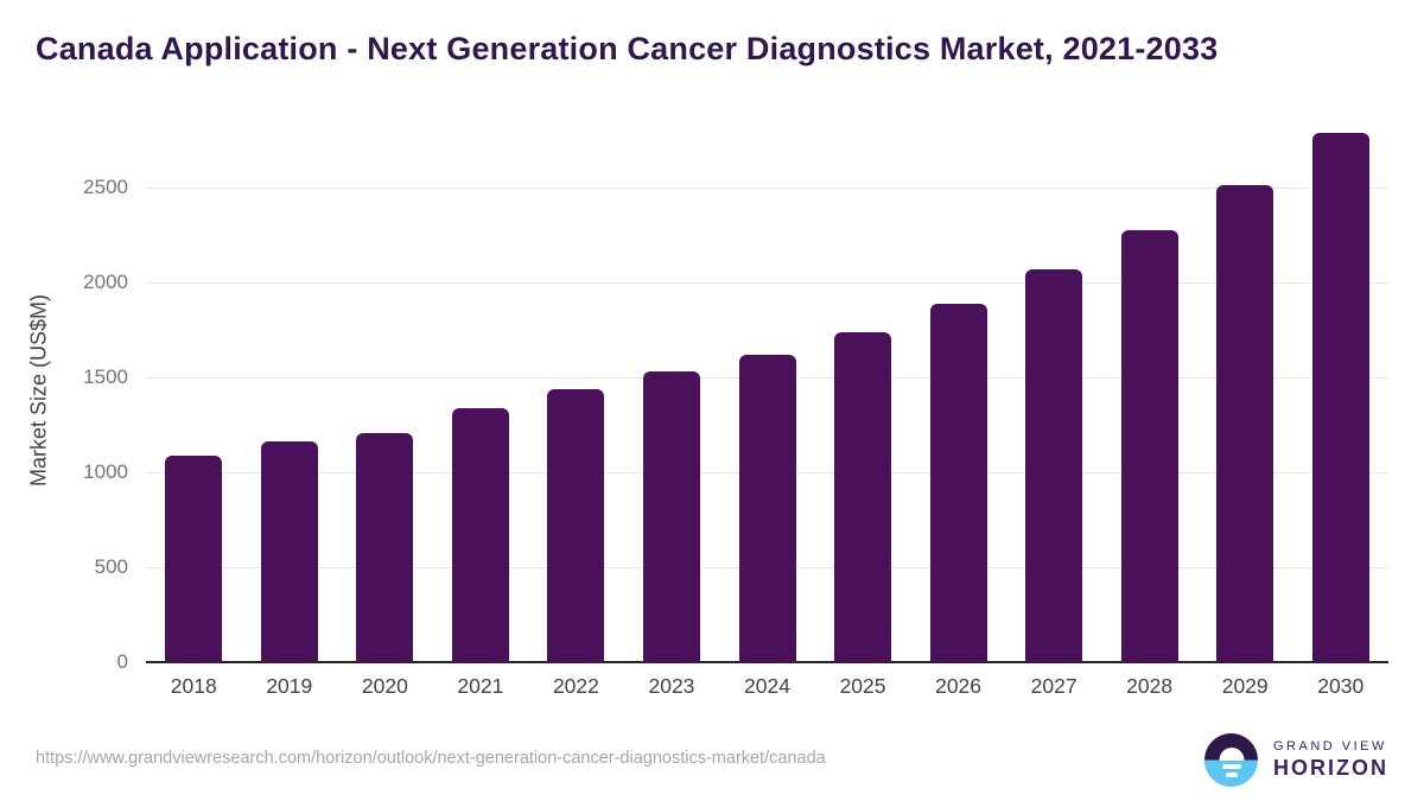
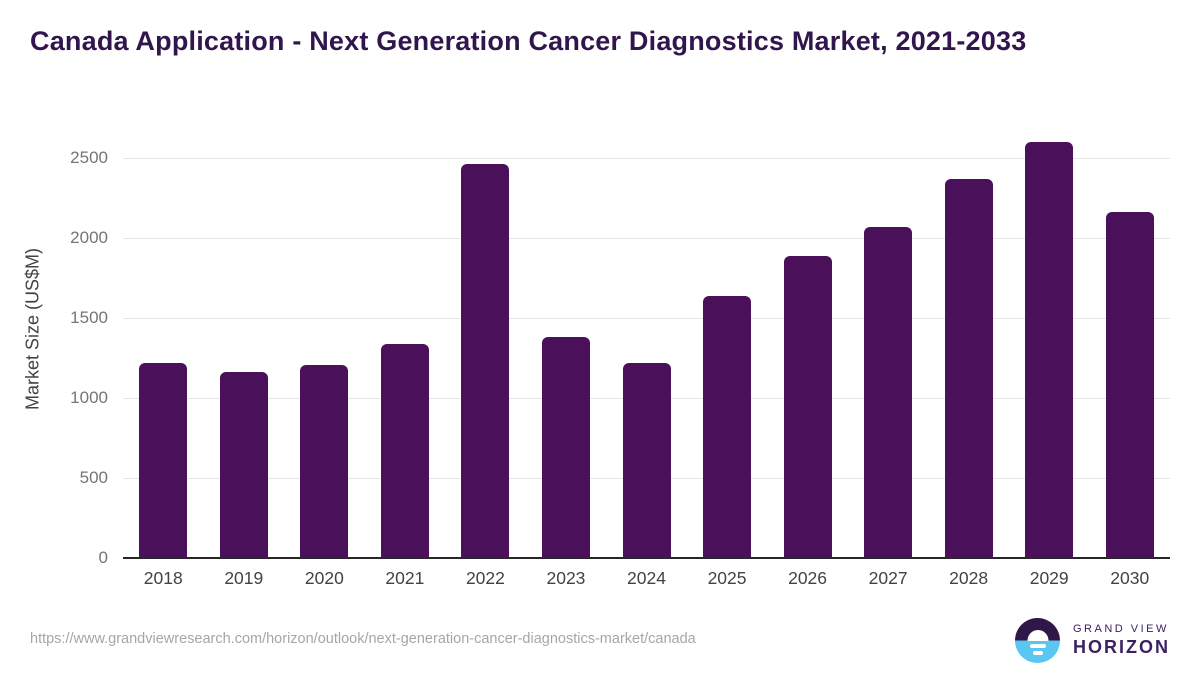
2018: 1080 -> 1220
2022: 1440 -> 2460
2023: 1530 -> 1380
2024: 1620 -> 1220
2025: 1740 -> 1640
2028: 2280 -> 2370
2029: 2510 -> 2600
2030: 2790 -> 2160
